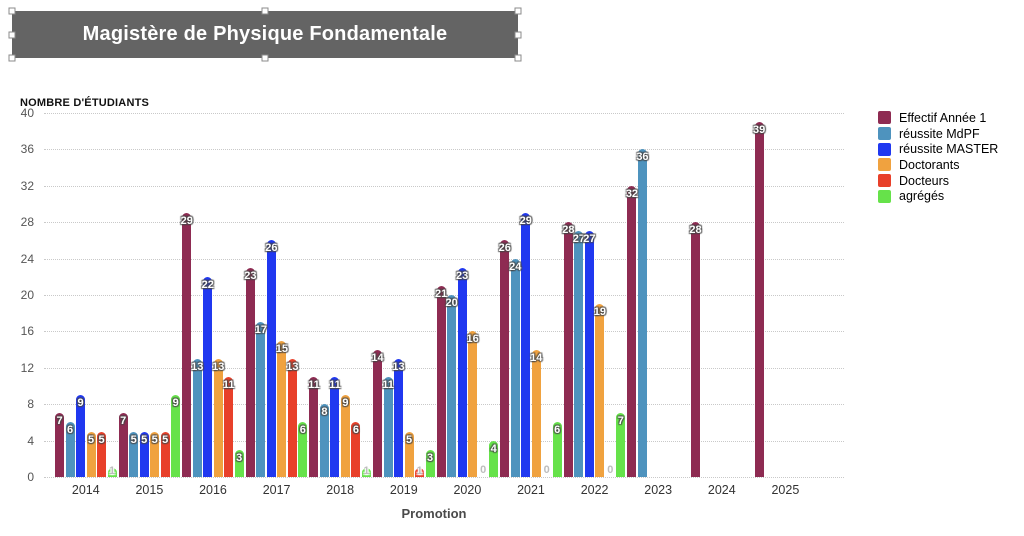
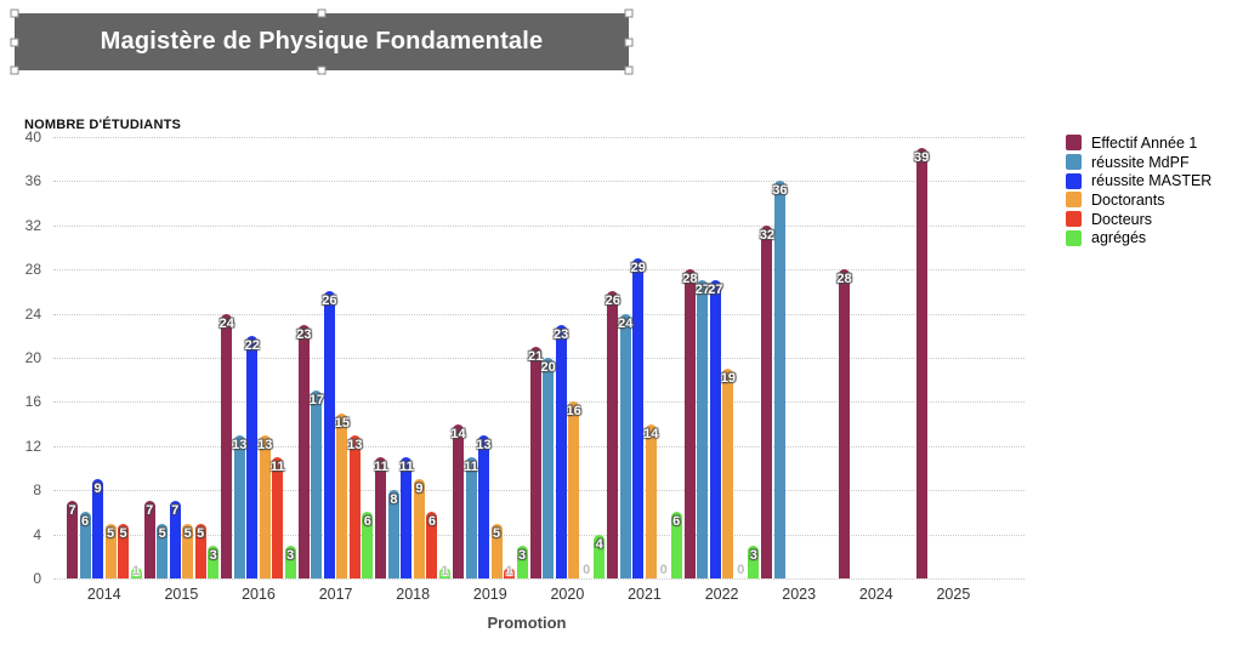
réussite MASTER/2015: 5 -> 7
agrégés/2015: 9 -> 3
Effectif Année 1/2016: 29 -> 24
agrégés/2022: 7 -> 3
